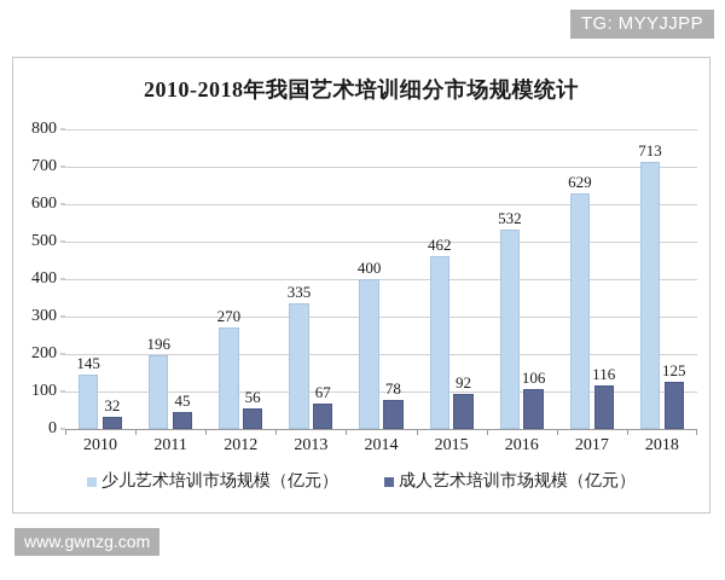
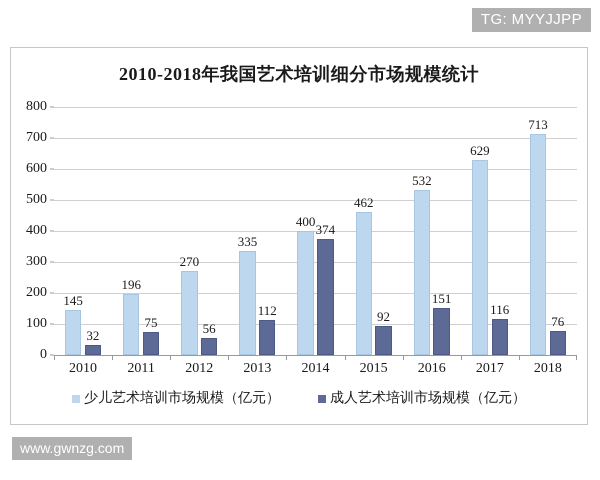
成人艺术培训市场规模（亿元）/2011: 45 -> 75
成人艺术培训市场规模（亿元）/2013: 67 -> 112
成人艺术培训市场规模（亿元）/2014: 78 -> 374
成人艺术培训市场规模（亿元）/2016: 106 -> 151
成人艺术培训市场规模（亿元）/2018: 125 -> 76
